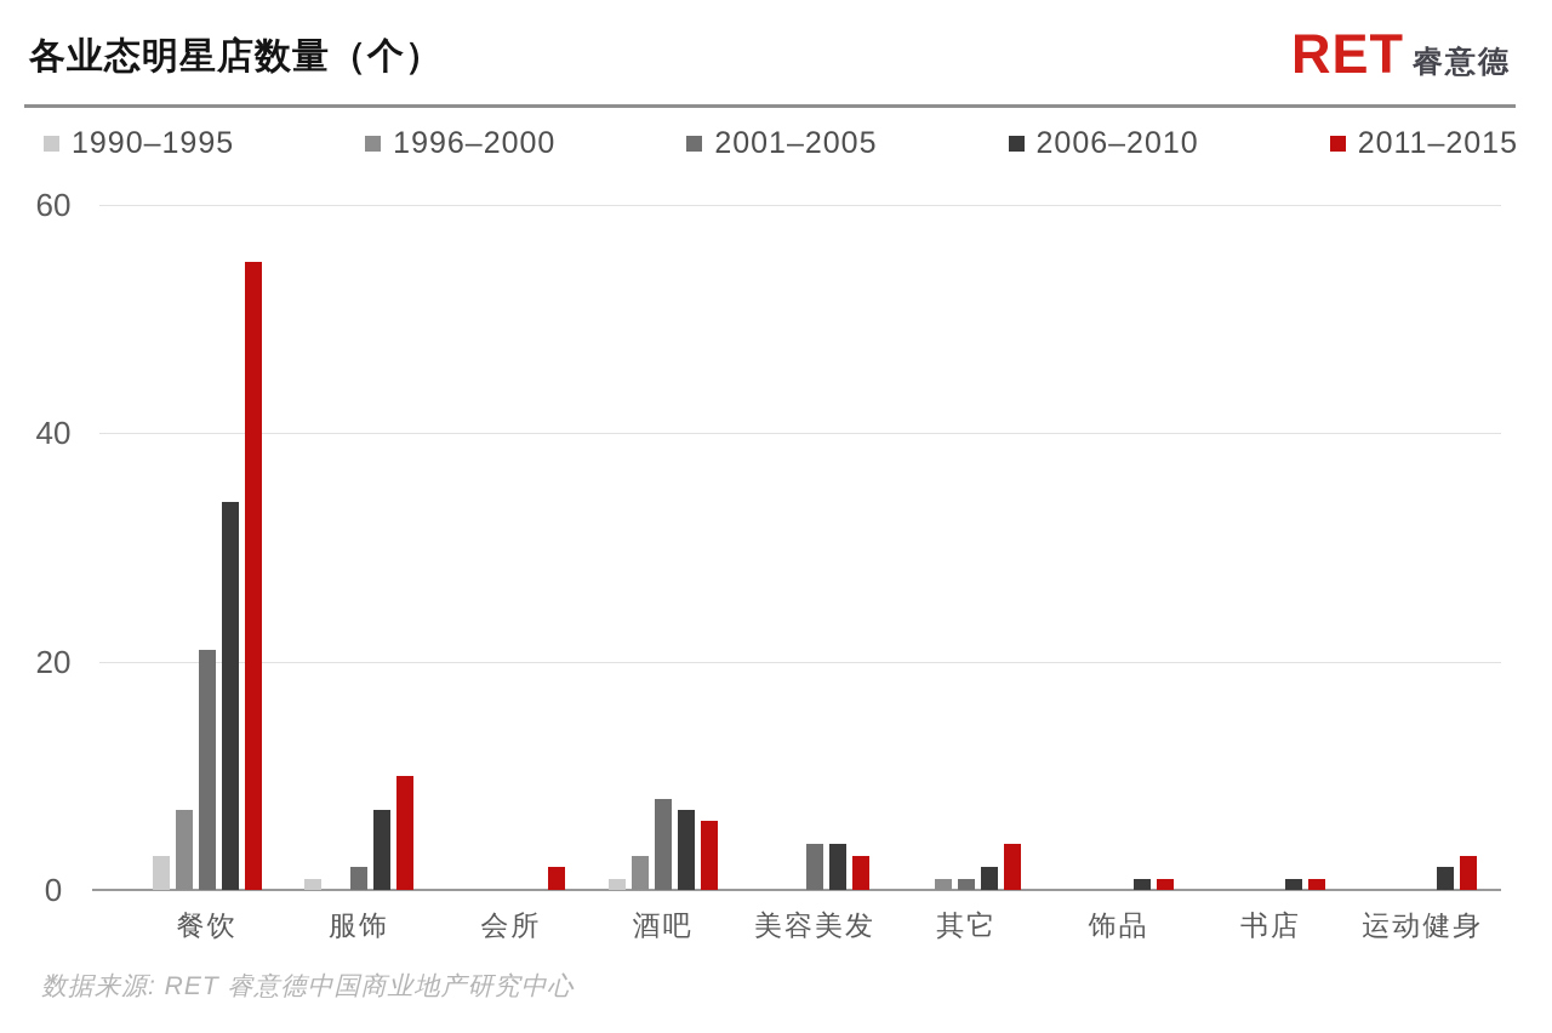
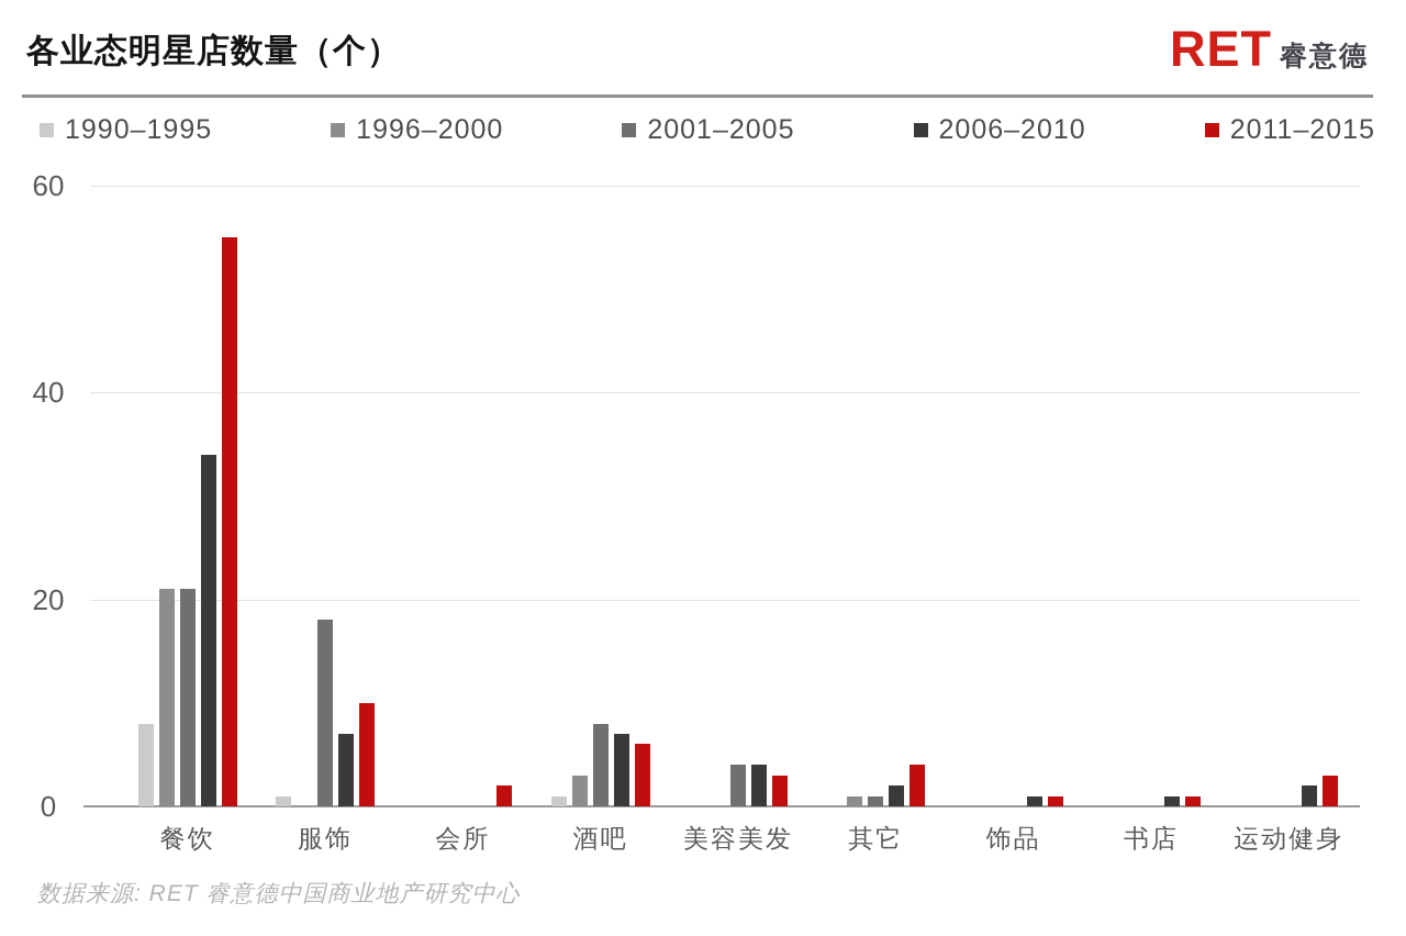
1990–1995/餐饮: 3 -> 8
1996–2000/餐饮: 7 -> 21
2001–2005/服饰: 2 -> 18
